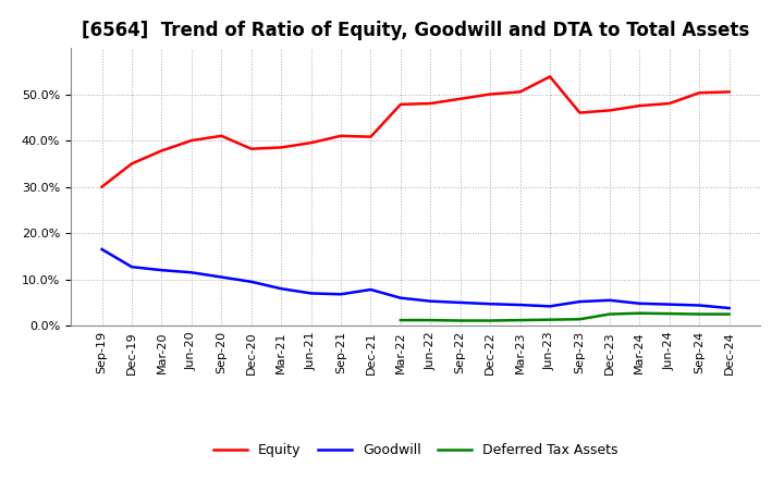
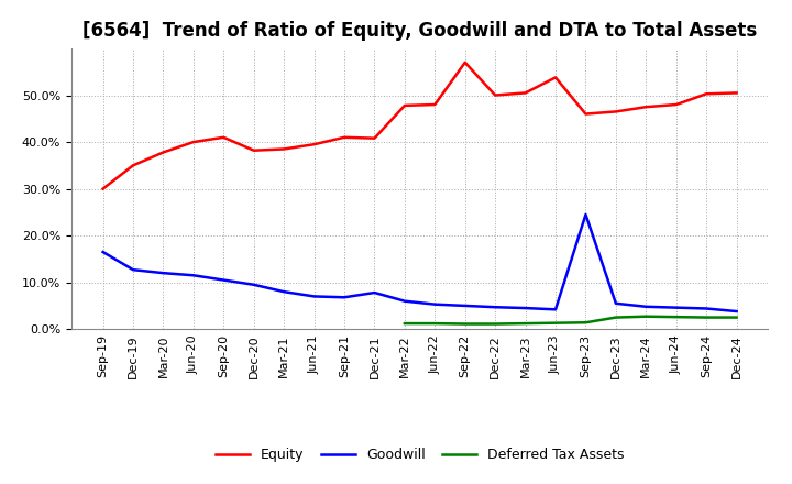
Equity/Sep-22: 49.0% -> 57.0%
Goodwill/Sep-23: 5.2% -> 24.5%
